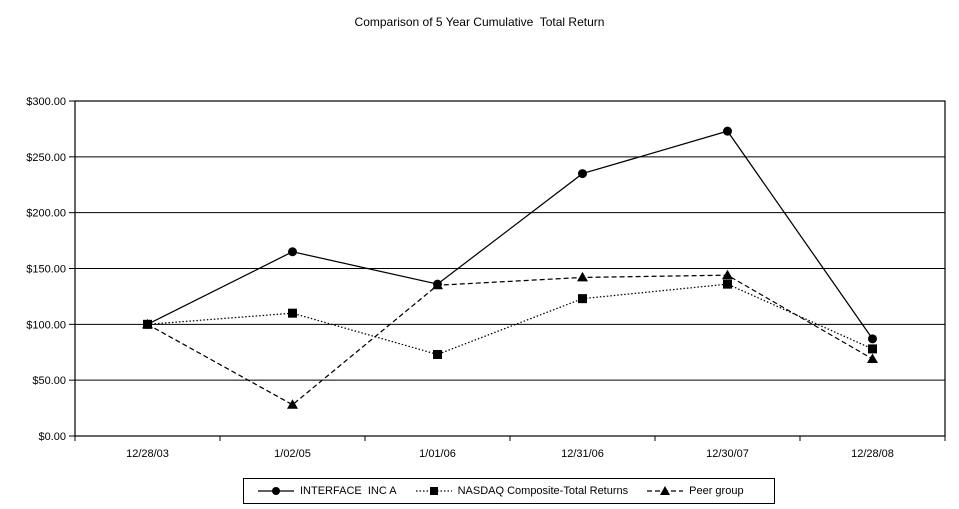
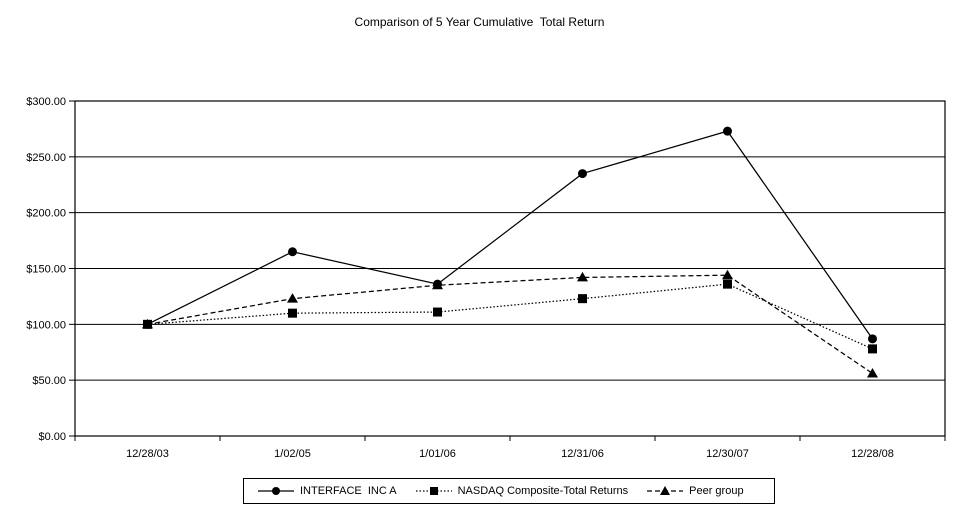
Peer group/1/02/05: $28 -> $123
NASDAQ Composite-Total Returns/1/01/06: $73 -> $111
Peer group/12/28/08: $69 -> $56
